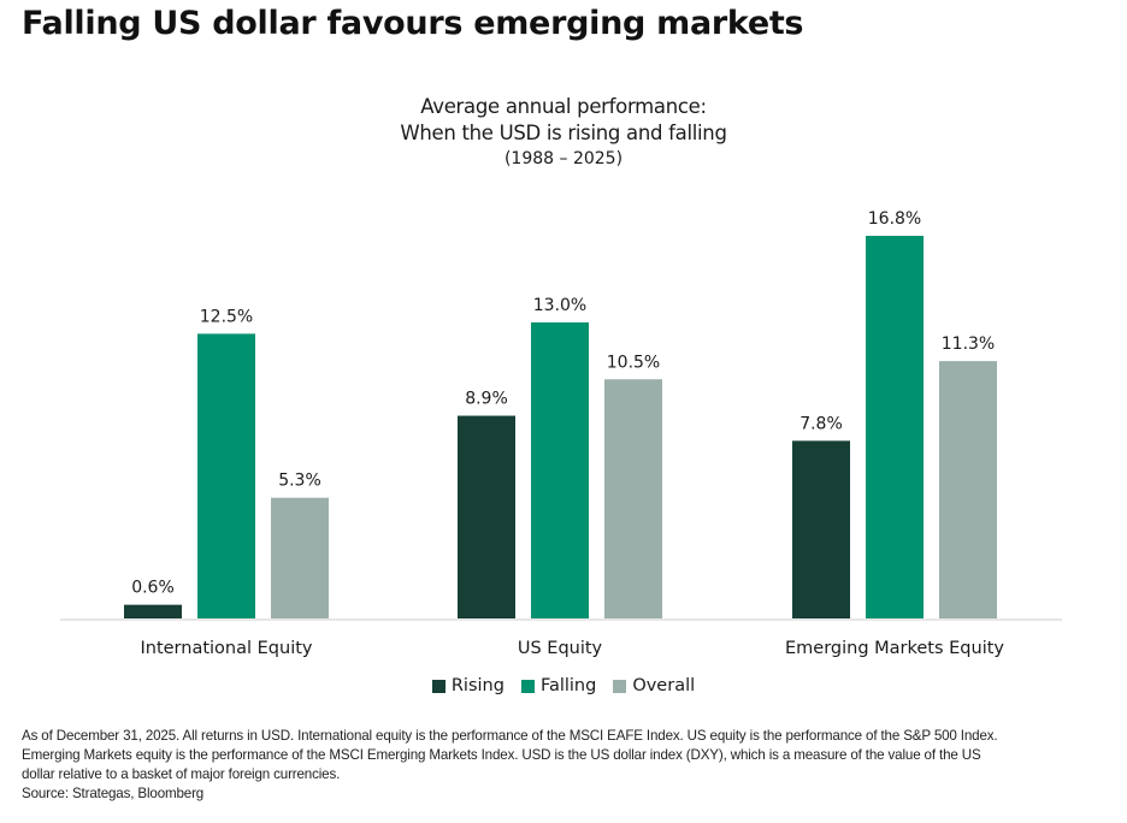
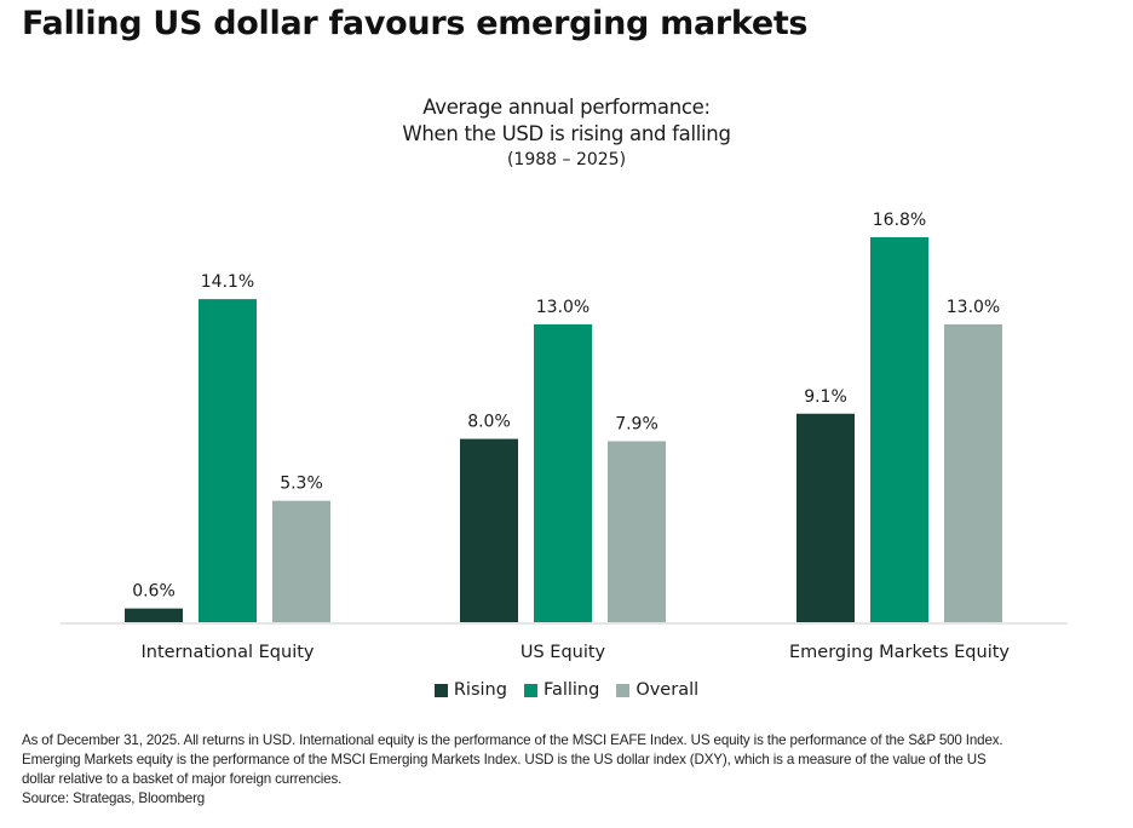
Falling/International Equity: 12.5% -> 14.1%
Rising/US Equity: 8.9% -> 8.0%
Overall/US Equity: 10.5% -> 7.9%
Rising/Emerging Markets Equity: 7.8% -> 9.1%
Overall/Emerging Markets Equity: 11.3% -> 13.0%
